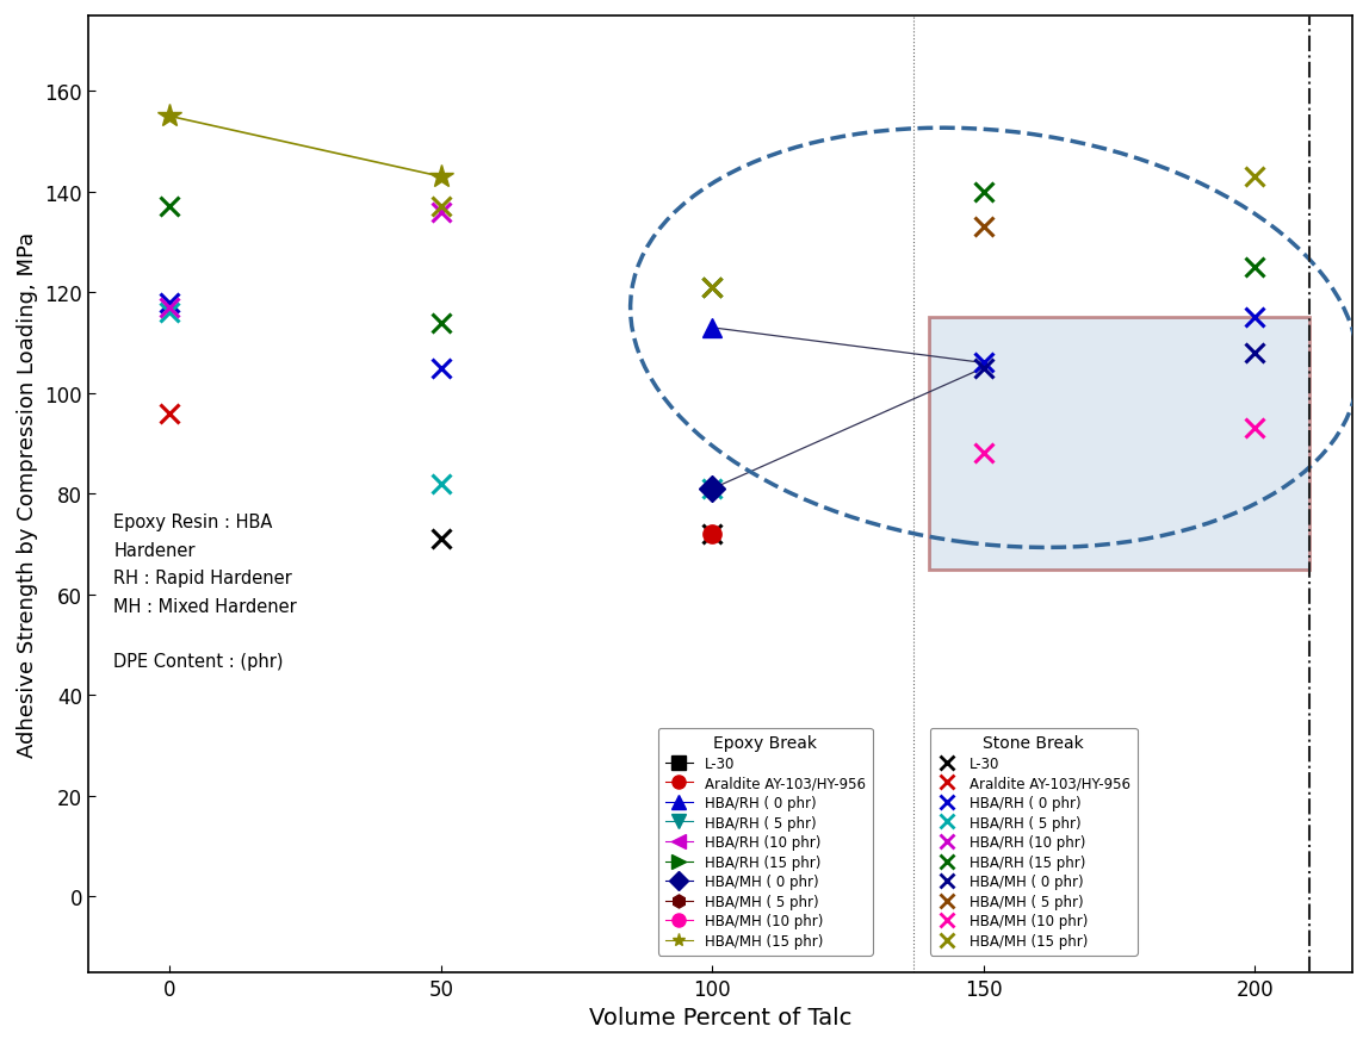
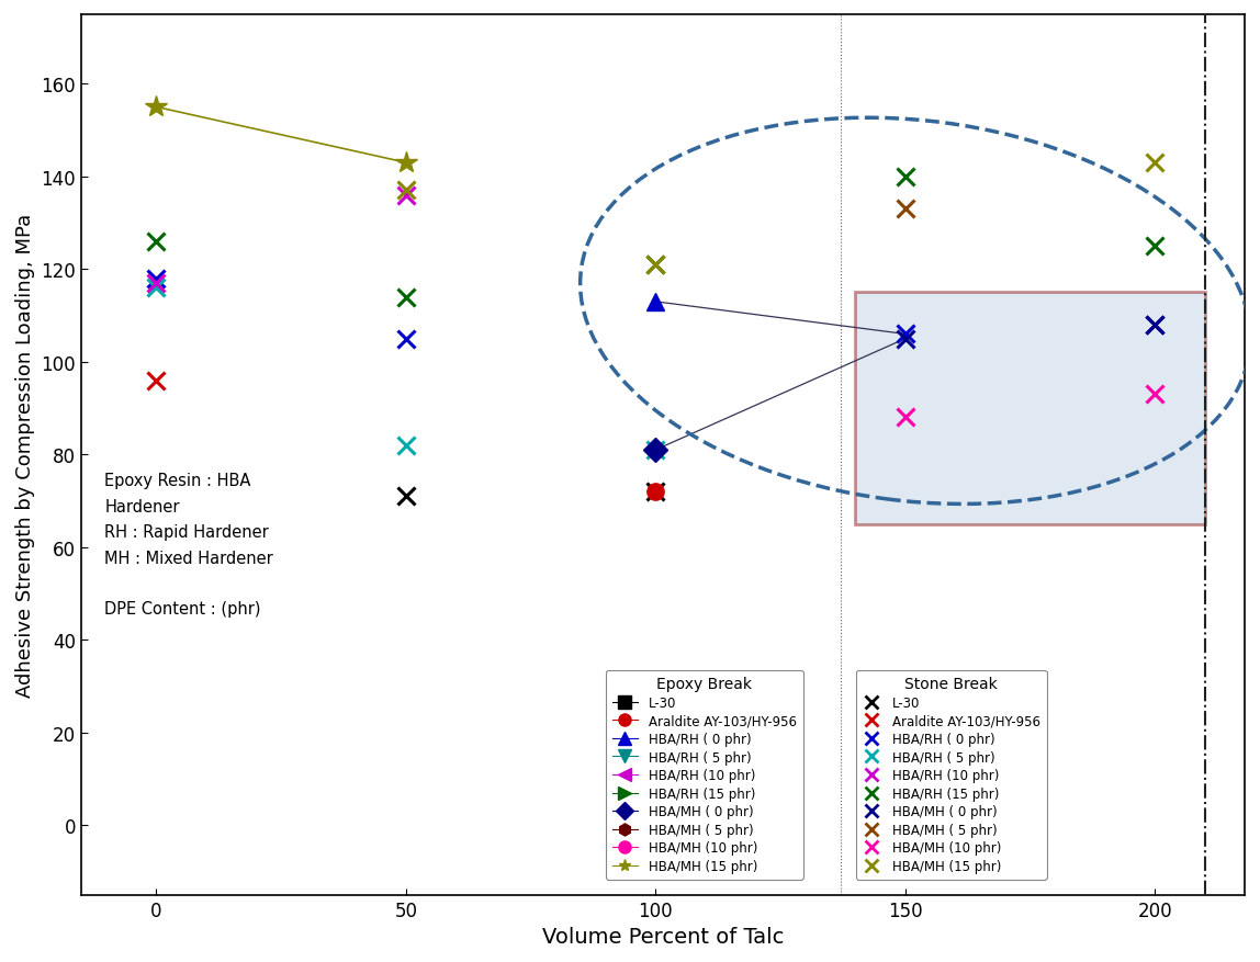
HBA/RH (15 phr)/0: 137 -> 126
HBA/RH ( 0 phr)/200: 115 -> 108
